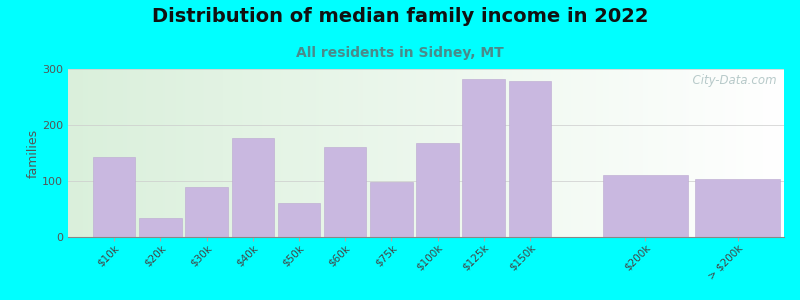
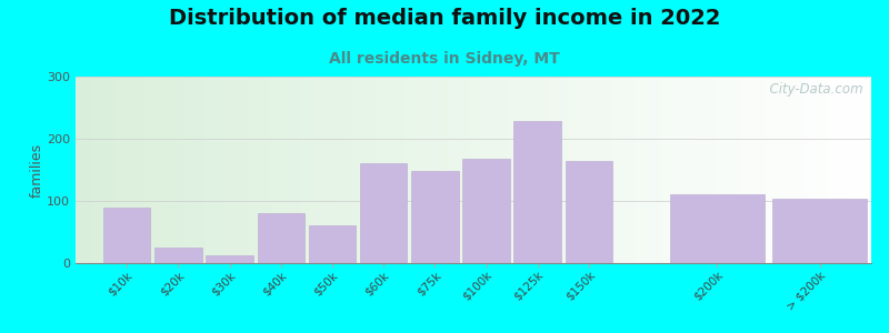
$10k: 142 -> 90
$20k: 34 -> 25
$30k: 90 -> 12
$40k: 176 -> 80
$75k: 98 -> 148
$125k: 282 -> 228
$150k: 278 -> 165
